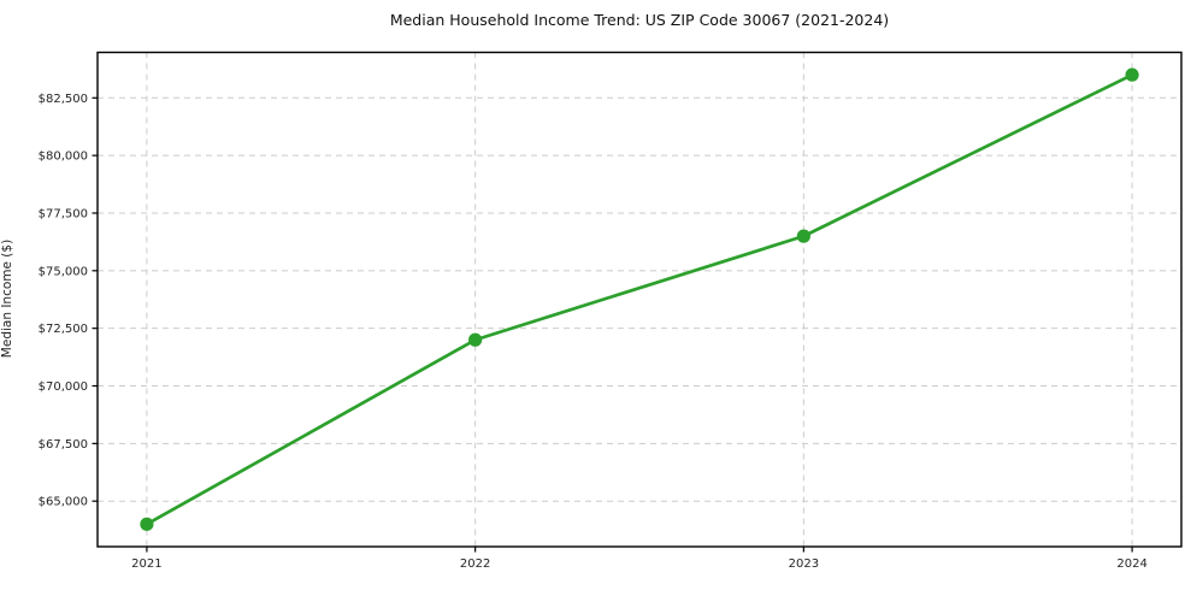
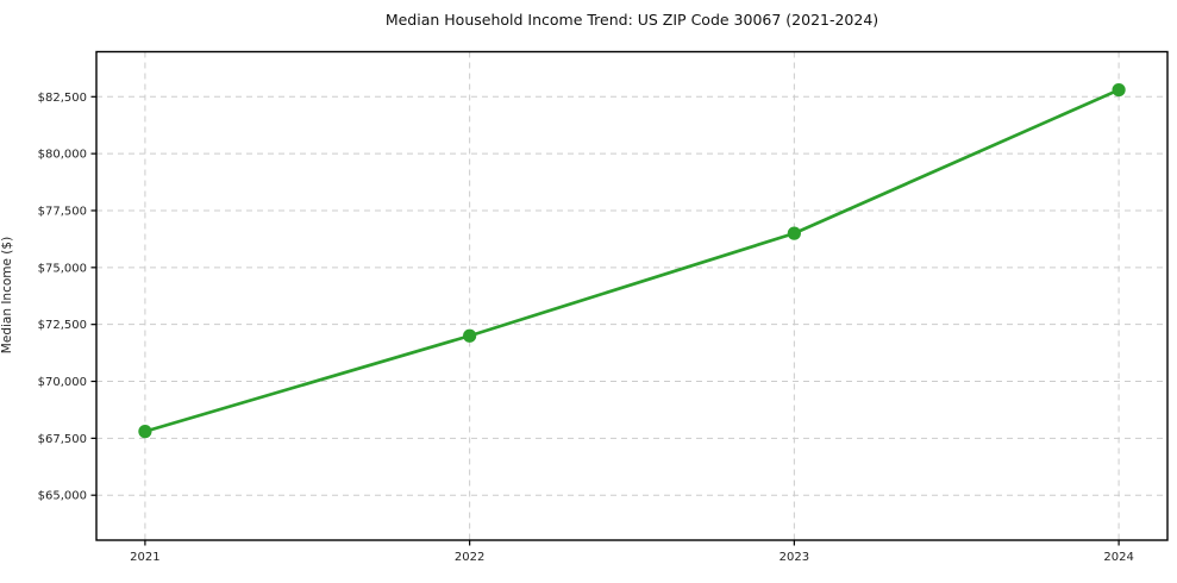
2021: $64000 -> $67800
2024: $83500 -> $82800
